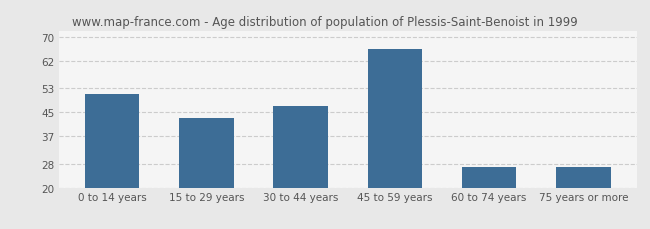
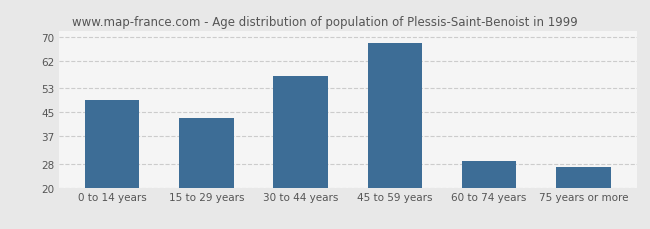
0 to 14 years: 51 -> 49
30 to 44 years: 47 -> 57
45 to 59 years: 66 -> 68
60 to 74 years: 27 -> 29
